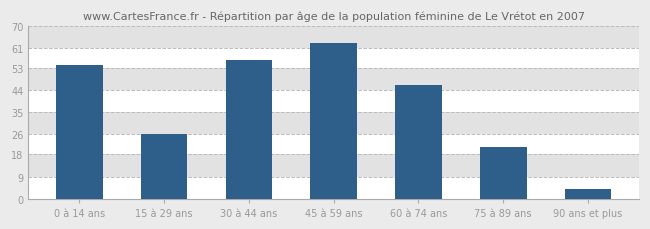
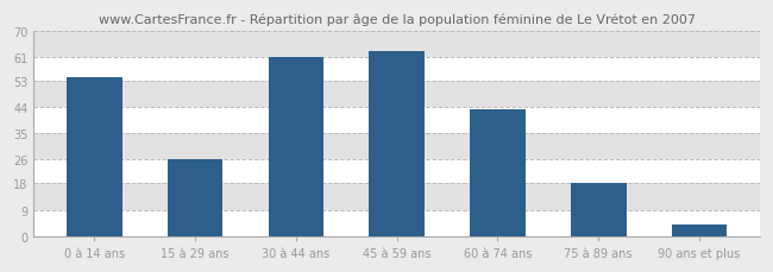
30 à 44 ans: 56 -> 61
60 à 74 ans: 46 -> 43
75 à 89 ans: 21 -> 18
